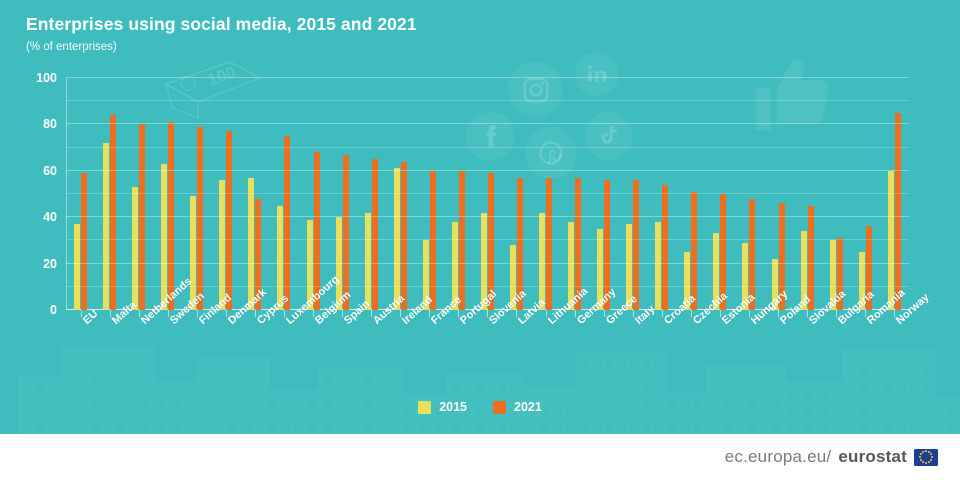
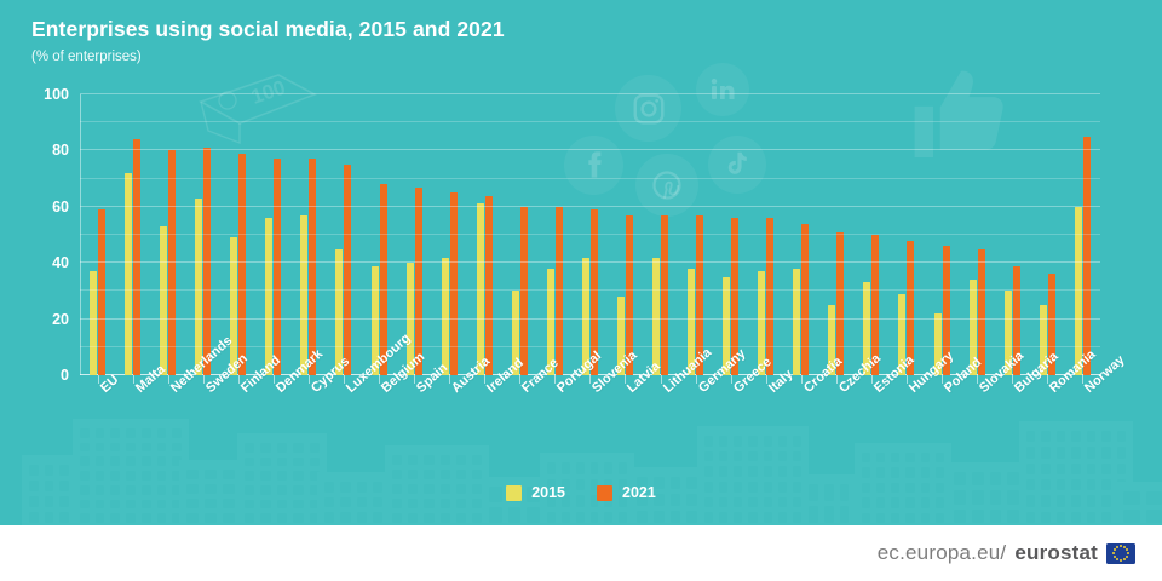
2021/Cyprus: 48 -> 77
2021/Bulgaria: 31 -> 39
